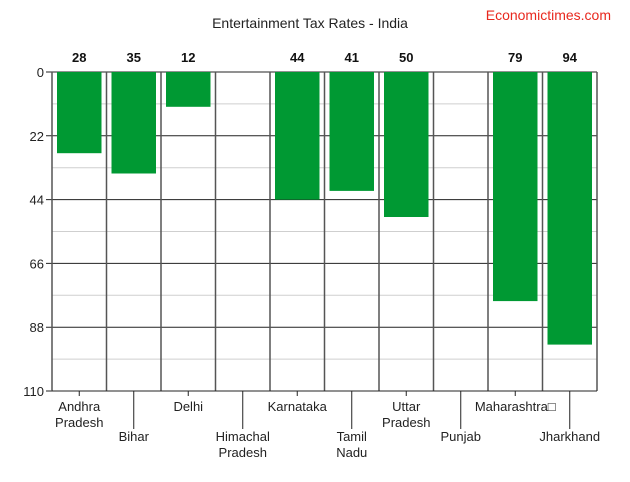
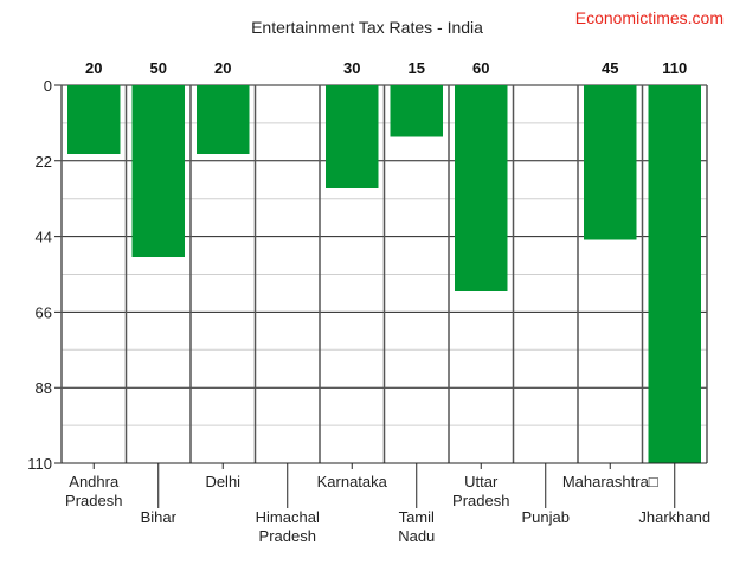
Andhra Pradesh: 28 -> 20
Bihar: 35 -> 50
Delhi: 12 -> 20
Karnataka: 44 -> 30
Tamil Nadu: 41 -> 15
Uttar Pradesh: 50 -> 60
Maharashtra□: 79 -> 45
Jharkhand: 94 -> 110
